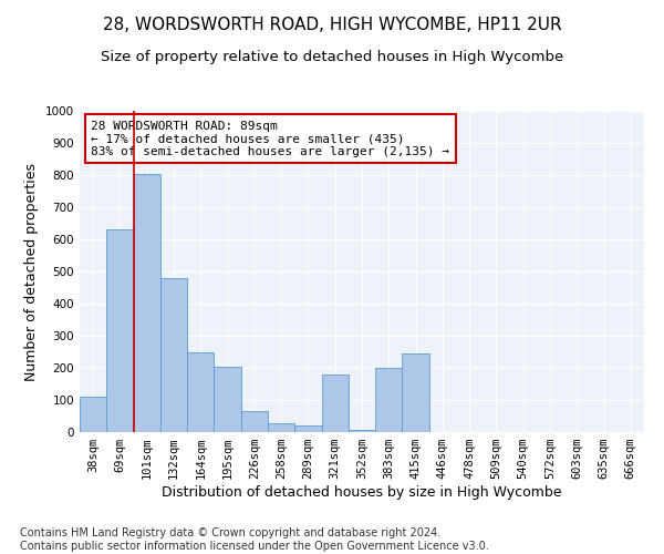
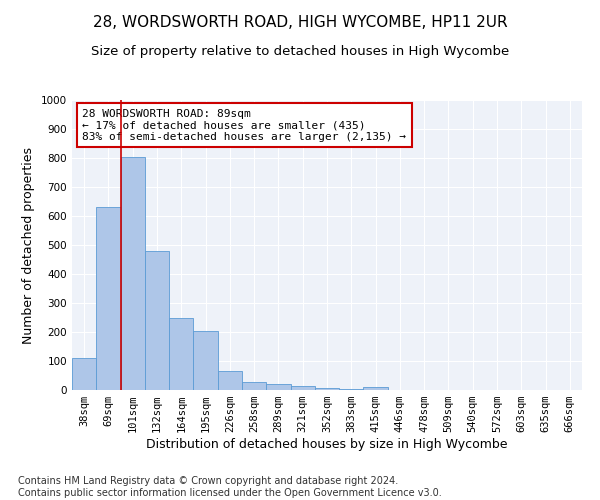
321sqm: 180 -> 13
383sqm: 200 -> 5
415sqm: 245 -> 10
